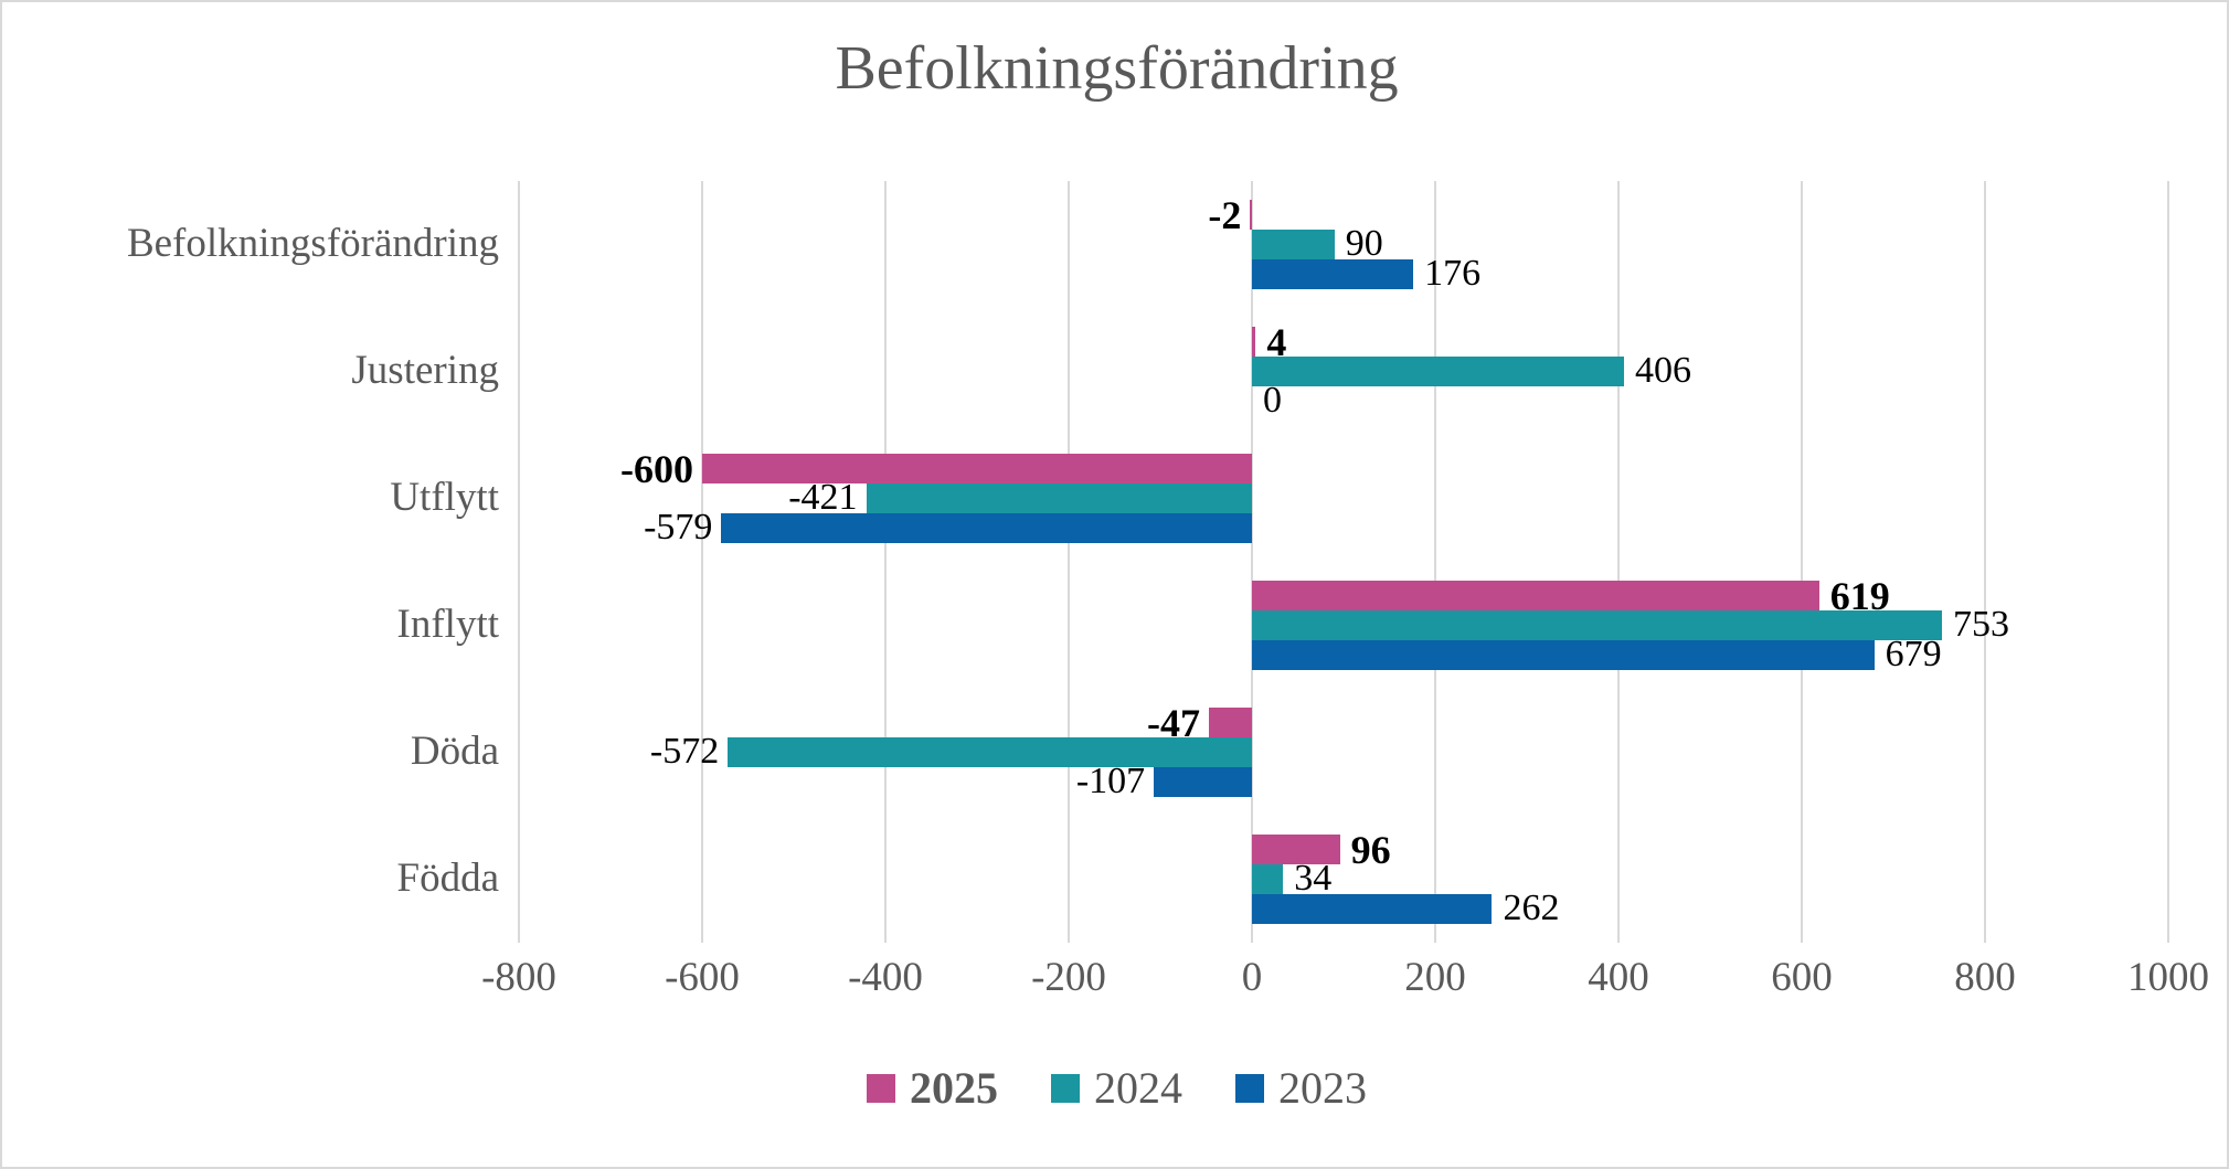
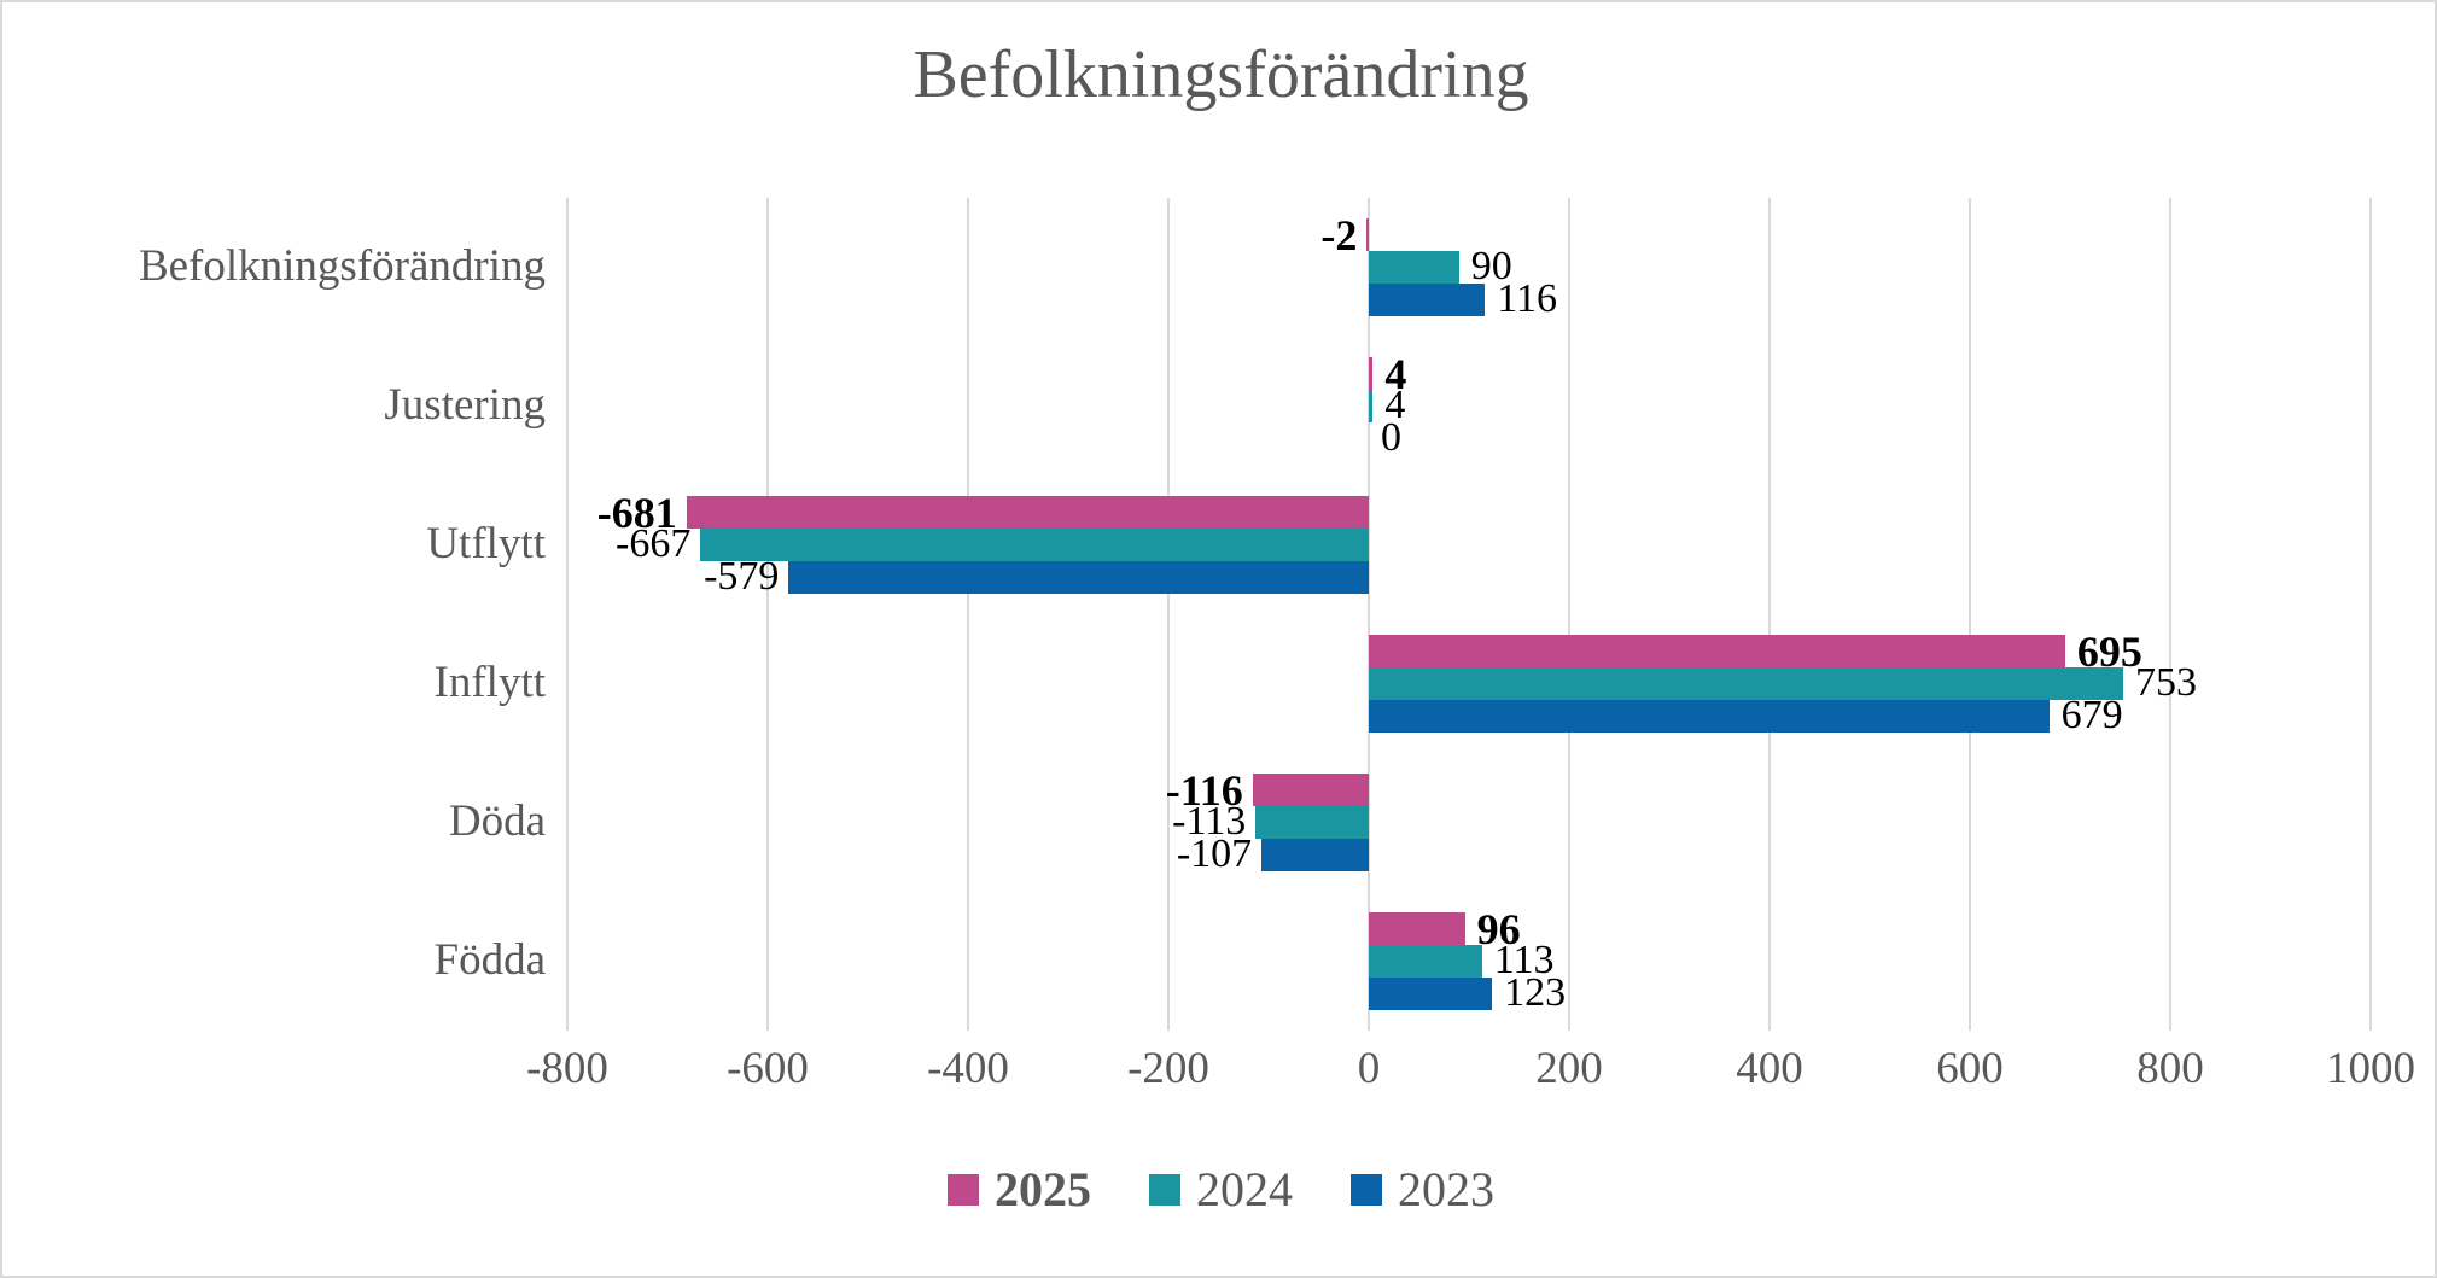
2023/Befolkningsförändring: 176 -> 116
2024/Justering: 406 -> 4
2025/Utflytt: -600 -> -681
2024/Utflytt: -421 -> -667
2025/Inflytt: 619 -> 695
2025/Döda: -47 -> -116
2024/Döda: -572 -> -113
2024/Födda: 34 -> 113
2023/Födda: 262 -> 123
